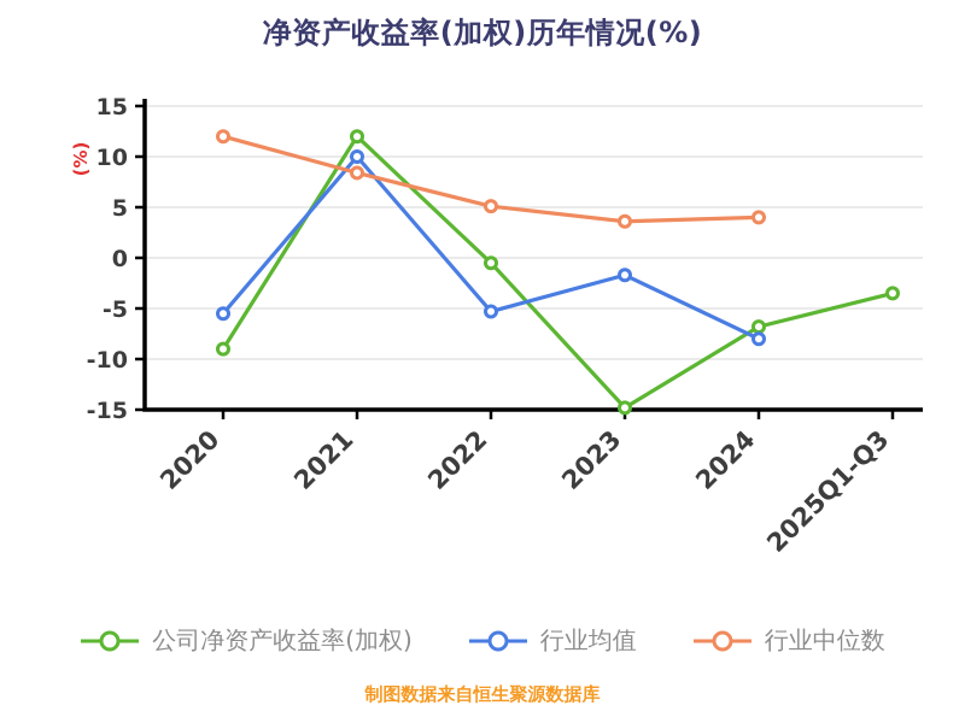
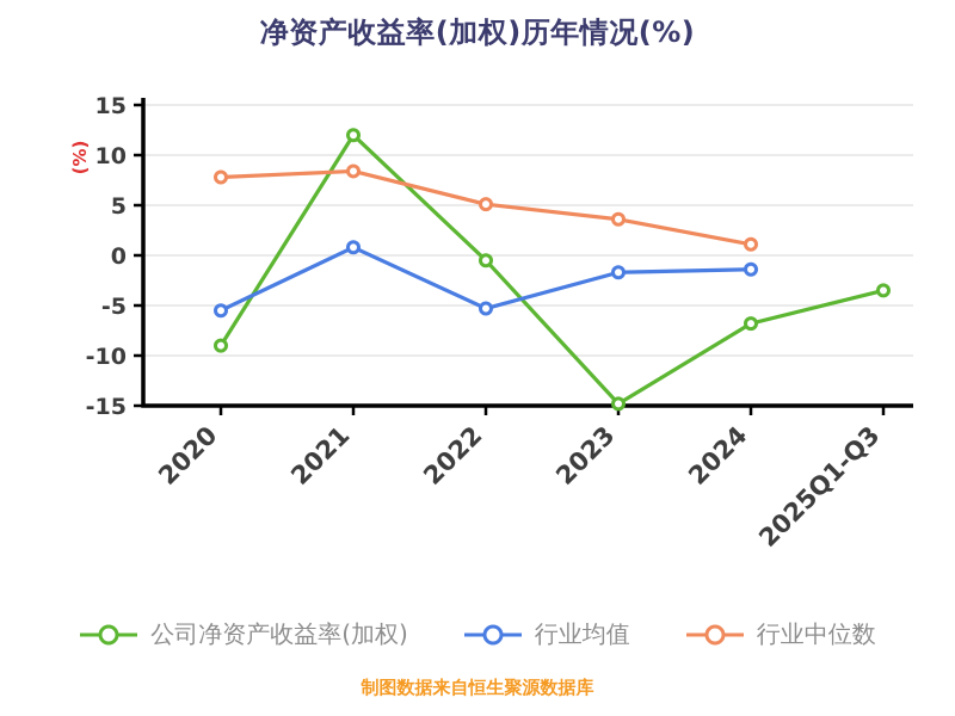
行业中位数/2020: 12 -> 8
行业均值/2021: 10 -> 1
行业均值/2024: -8 -> -1
行业中位数/2024: 4 -> 1
